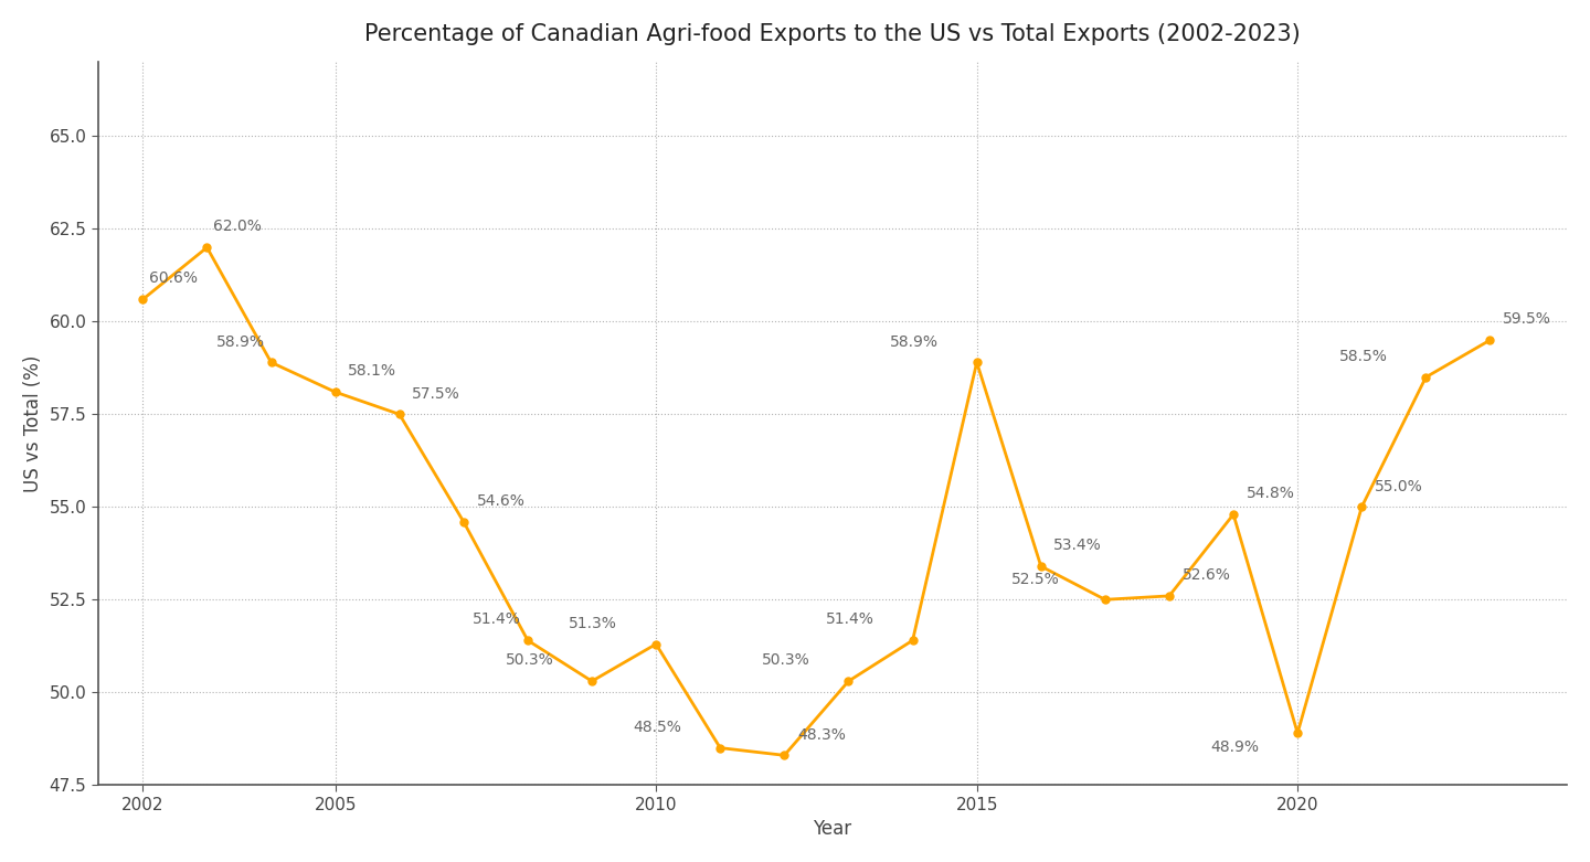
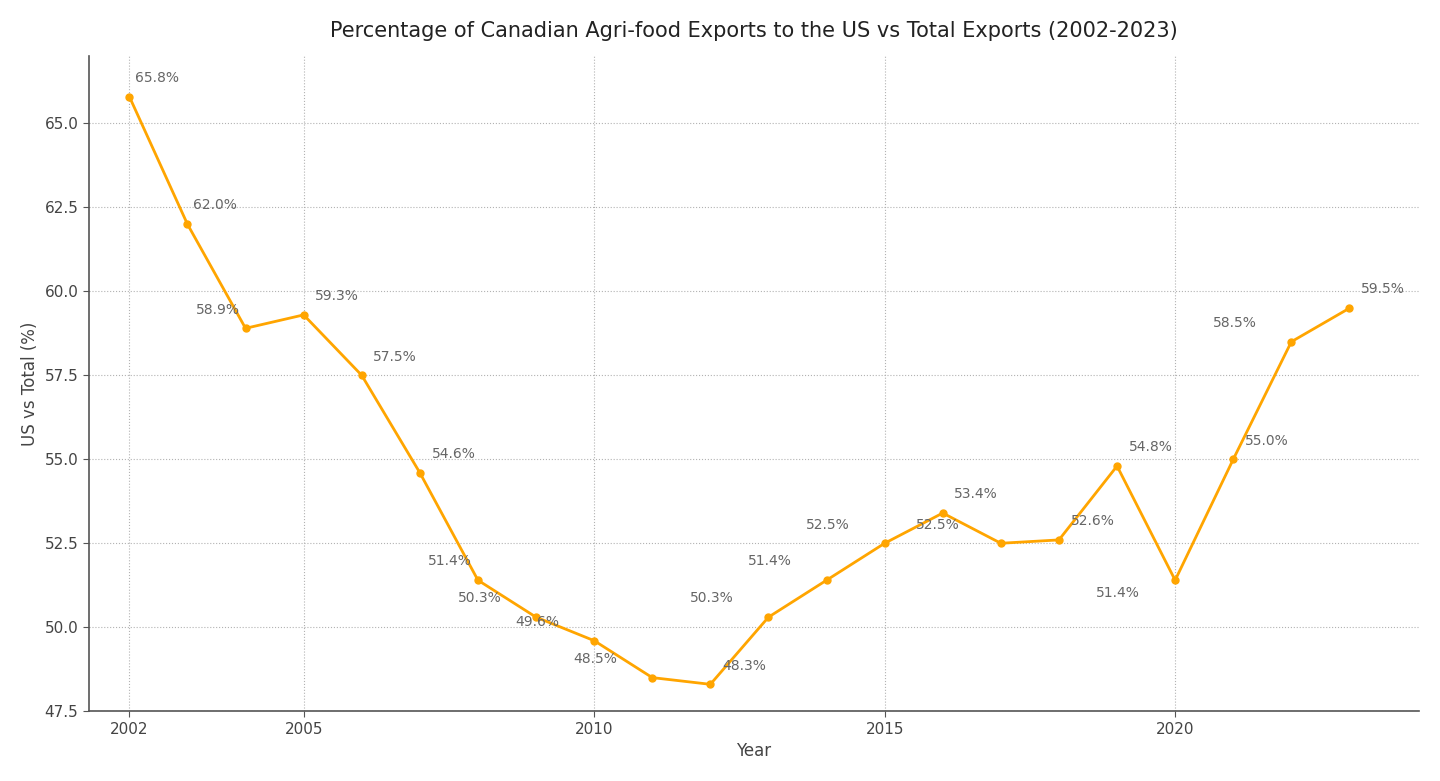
2002: 60.6% -> 65.8%
2005: 58.1% -> 59.3%
2010: 51.3% -> 49.6%
2015: 58.9% -> 52.5%
2020: 48.9% -> 51.4%
